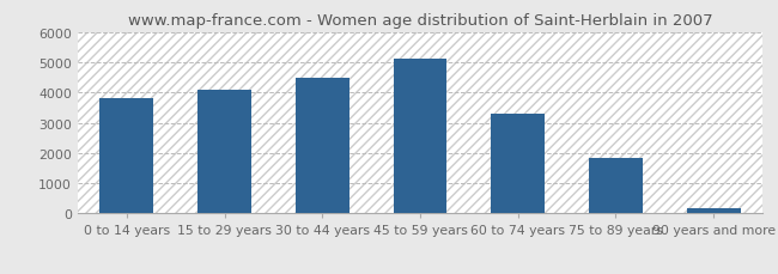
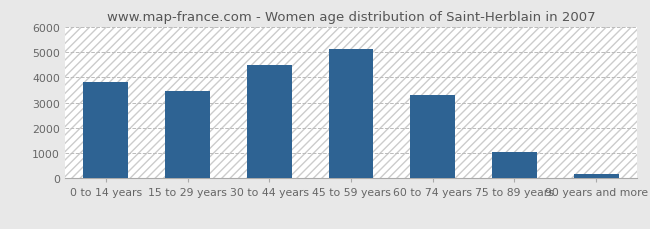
15 to 29 years: 4100 -> 3450
75 to 89 years: 1820 -> 1050
